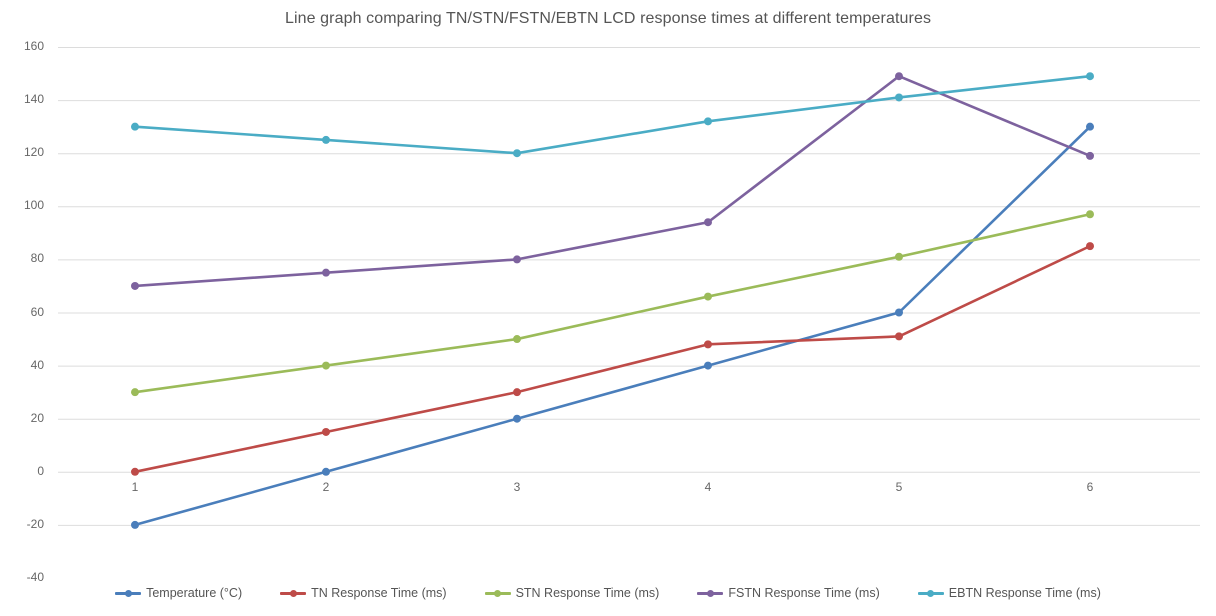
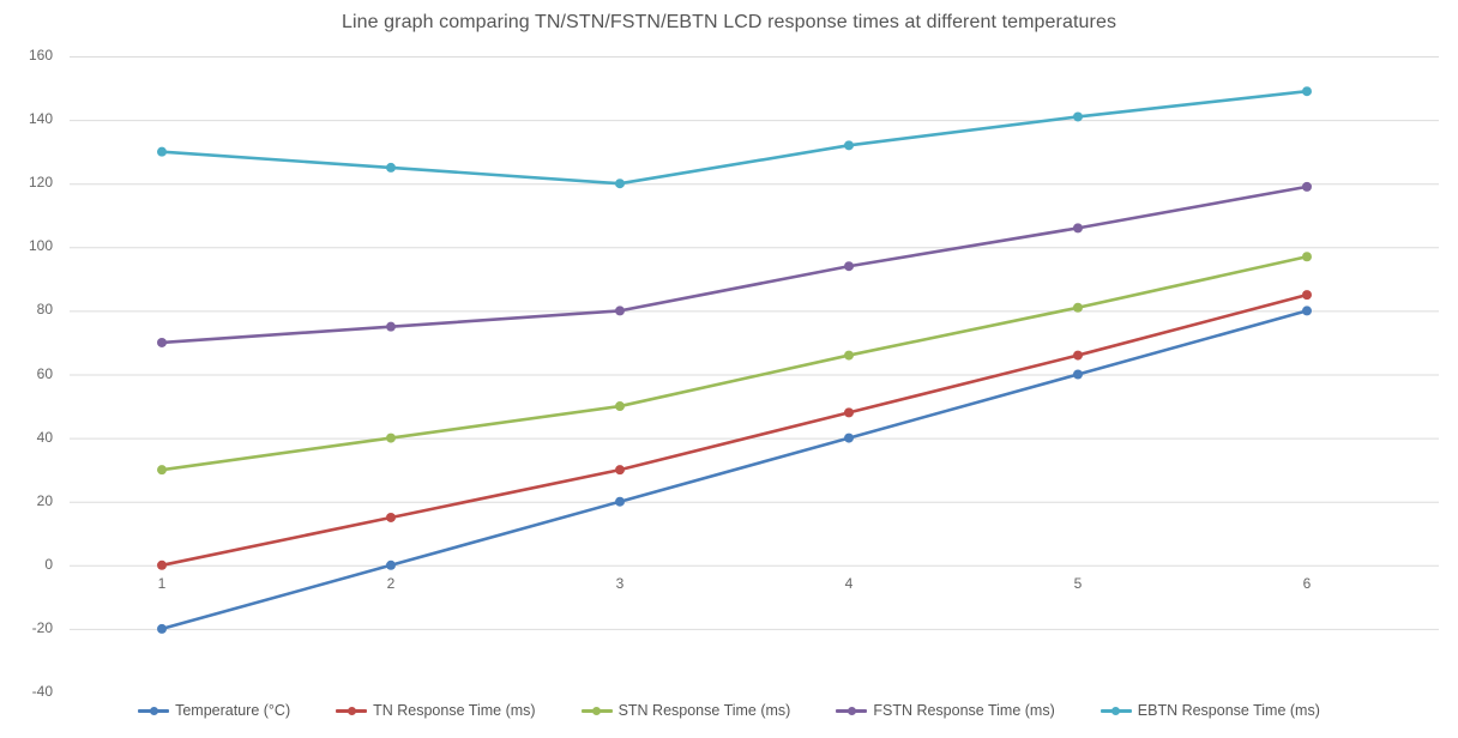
TN Response Time (ms)/5: 51 -> 66
FSTN Response Time (ms)/5: 149 -> 106
Temperature (°C)/6: 130 -> 80
